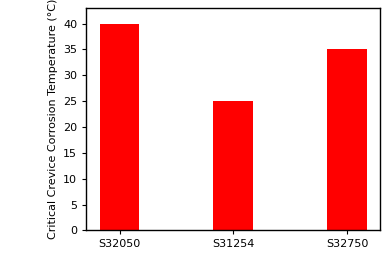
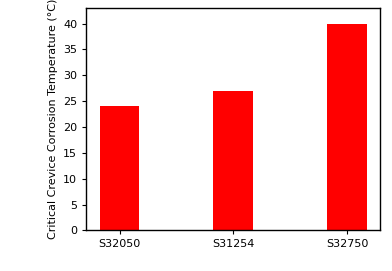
S32050: 40 -> 24
S31254: 25 -> 27
S32750: 35 -> 40
